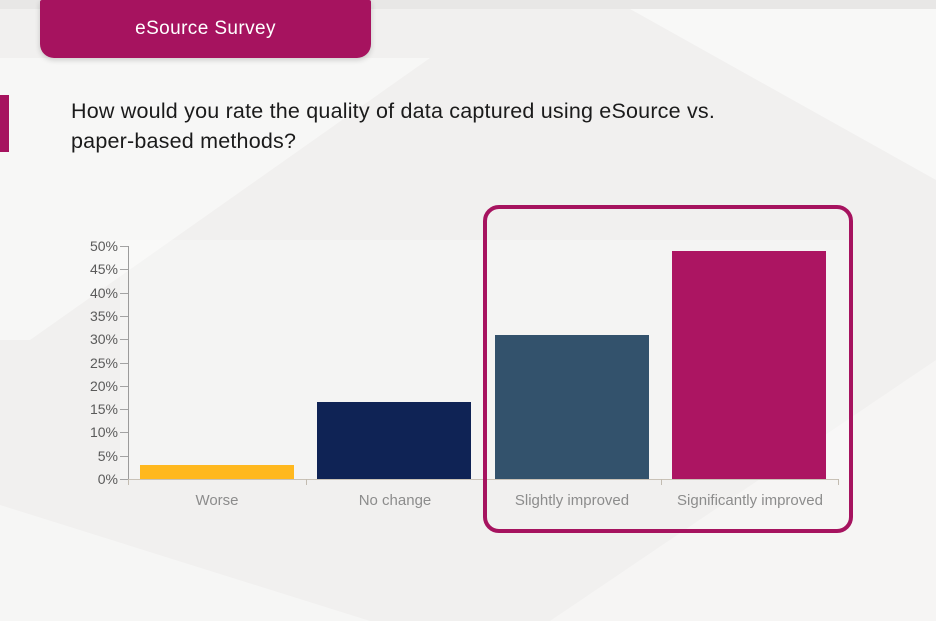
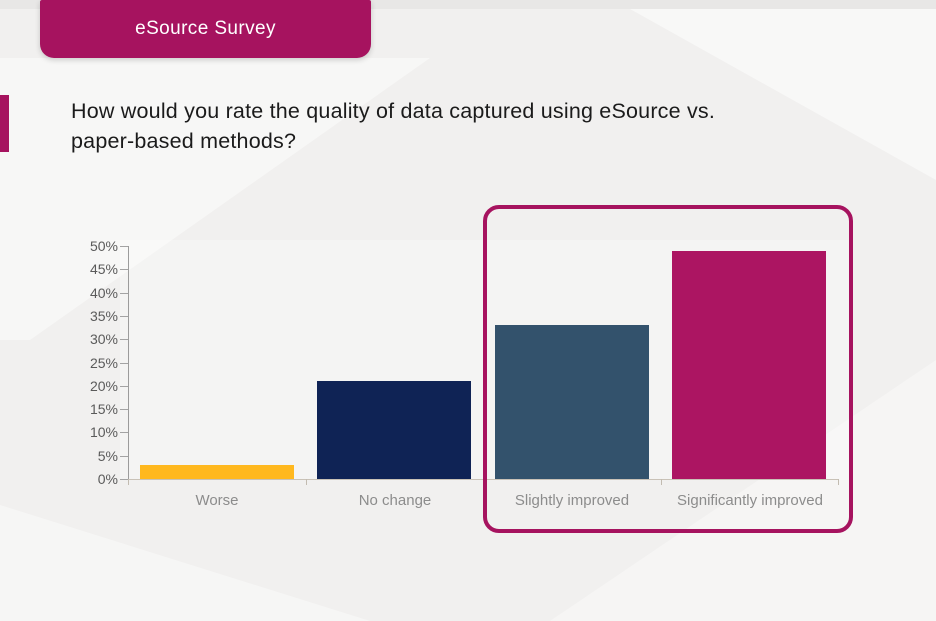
No change: 16% -> 21%
Slightly improved: 31% -> 33%
